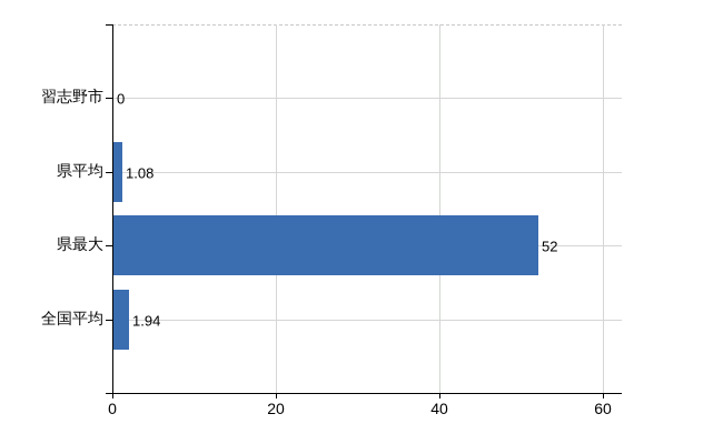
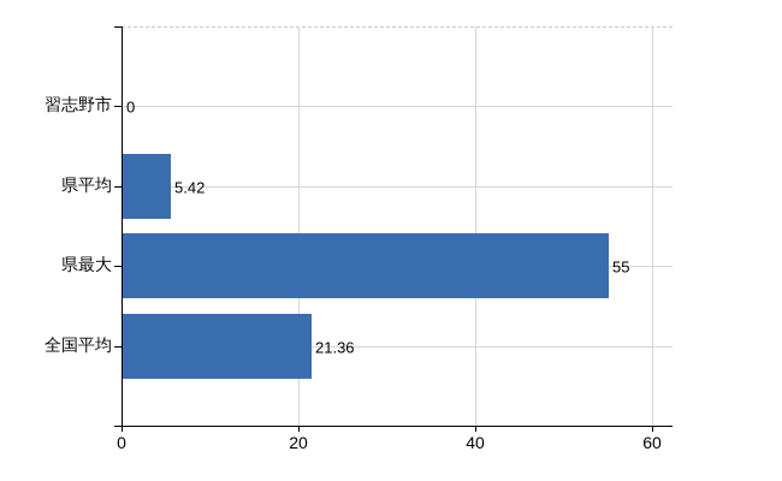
県平均: 1.08 -> 5.42
県最大: 52 -> 55
全国平均: 1.94 -> 21.36
